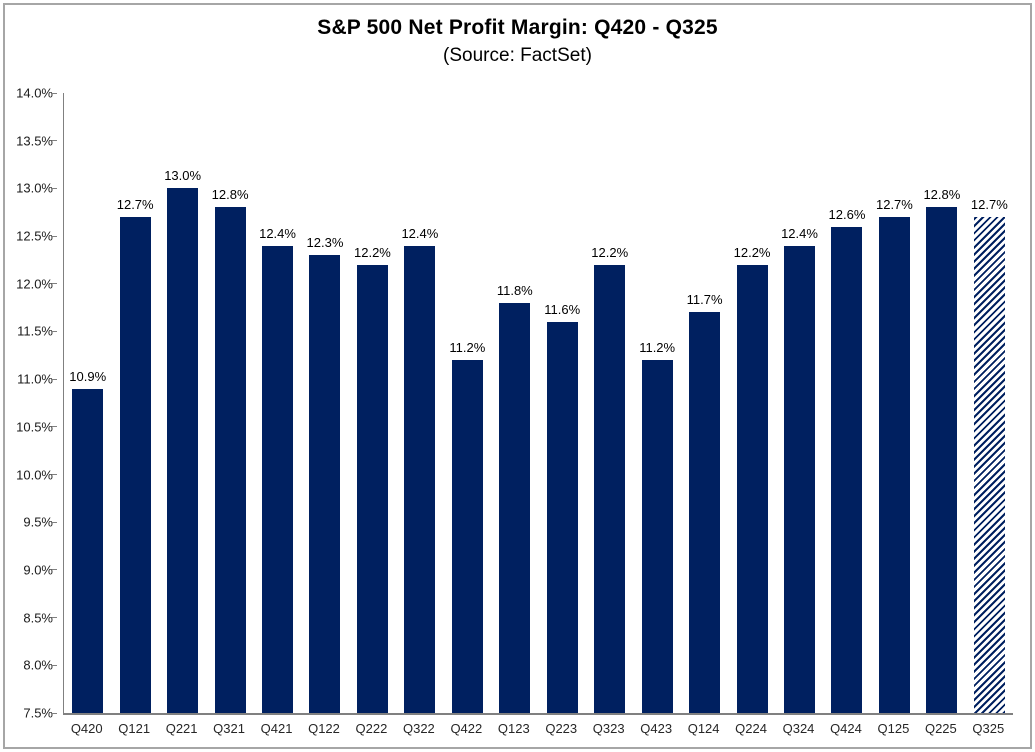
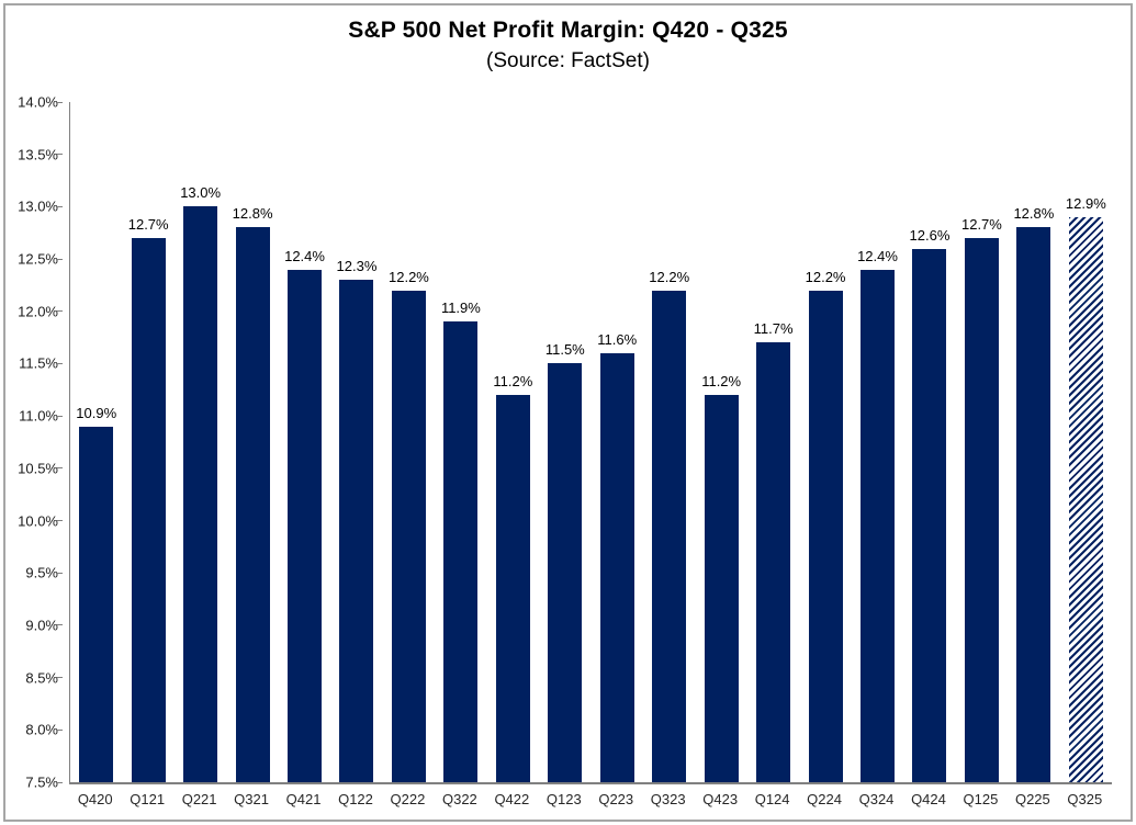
Q322: 12.4% -> 11.9%
Q123: 11.8% -> 11.5%
Q325: 12.7% -> 12.9%
